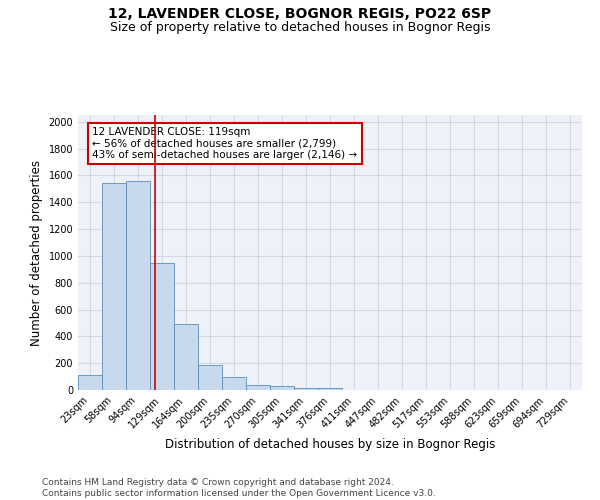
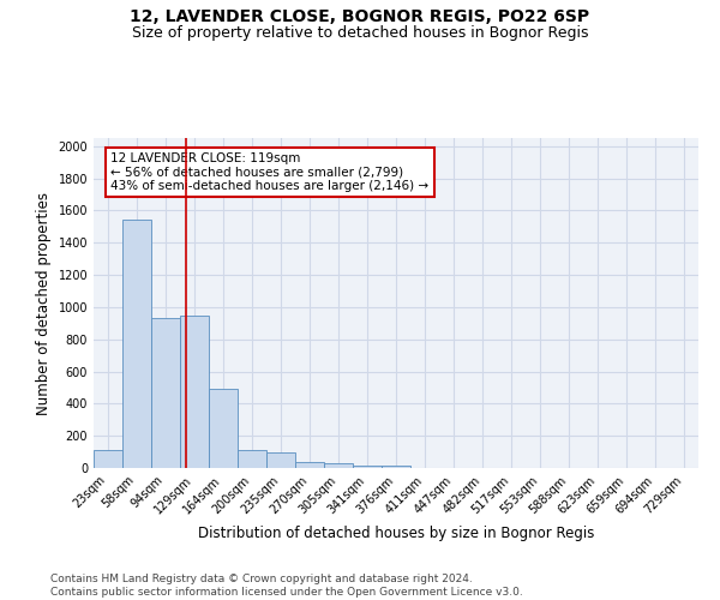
94sqm: 1560 -> 930
200sqm: 190 -> 110
